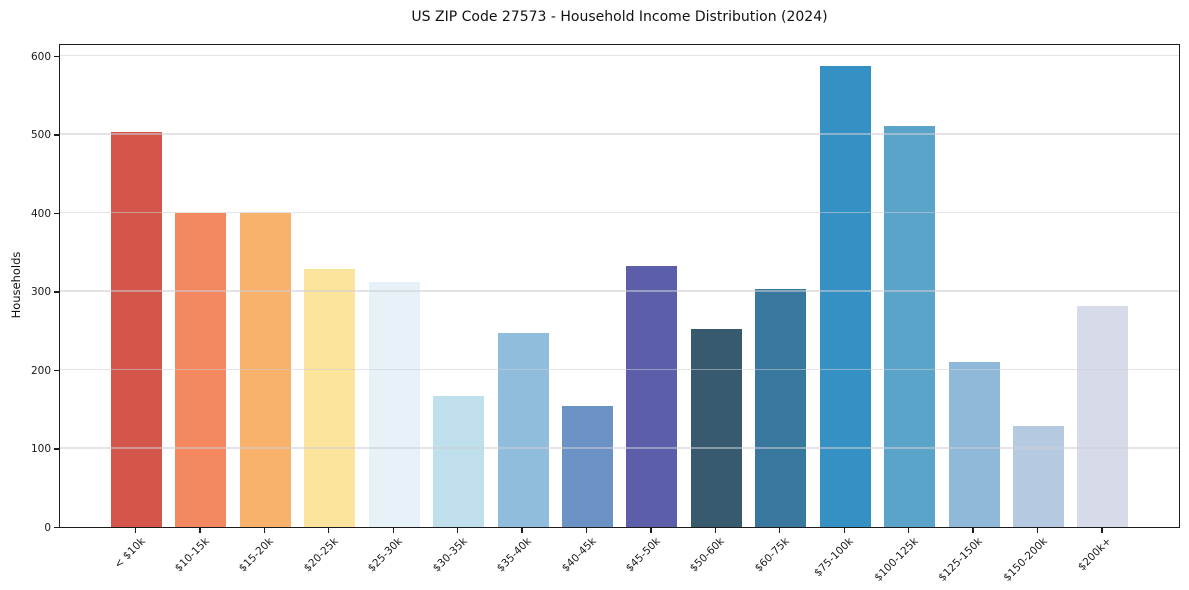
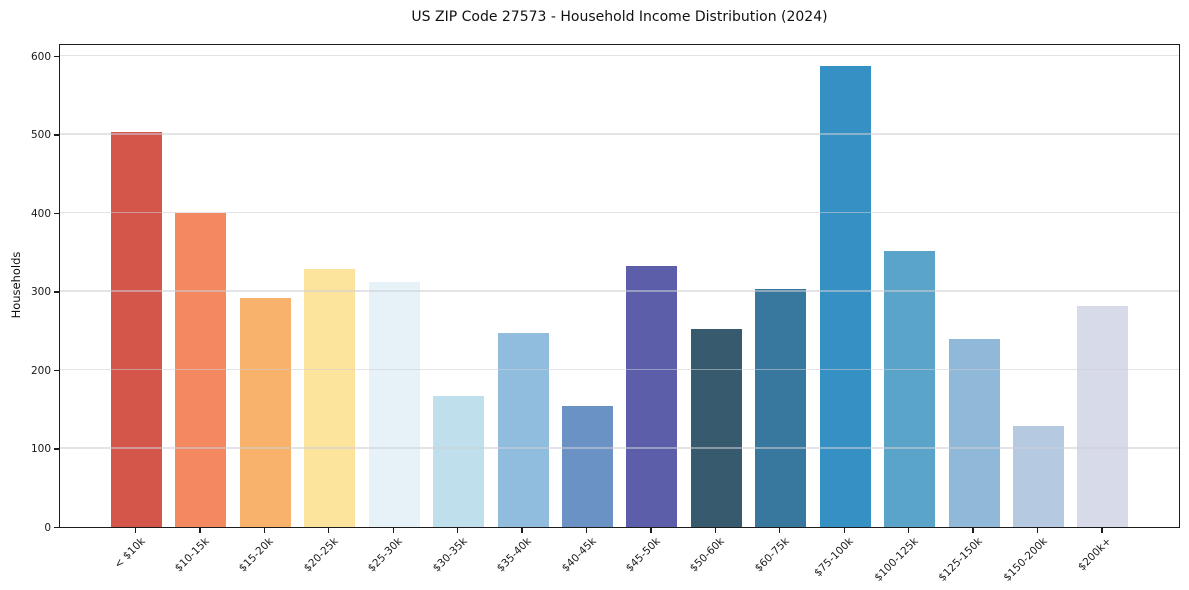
$15-20k: 400 -> 290
$100-125k: 510 -> 350
$125-150k: 210 -> 240
